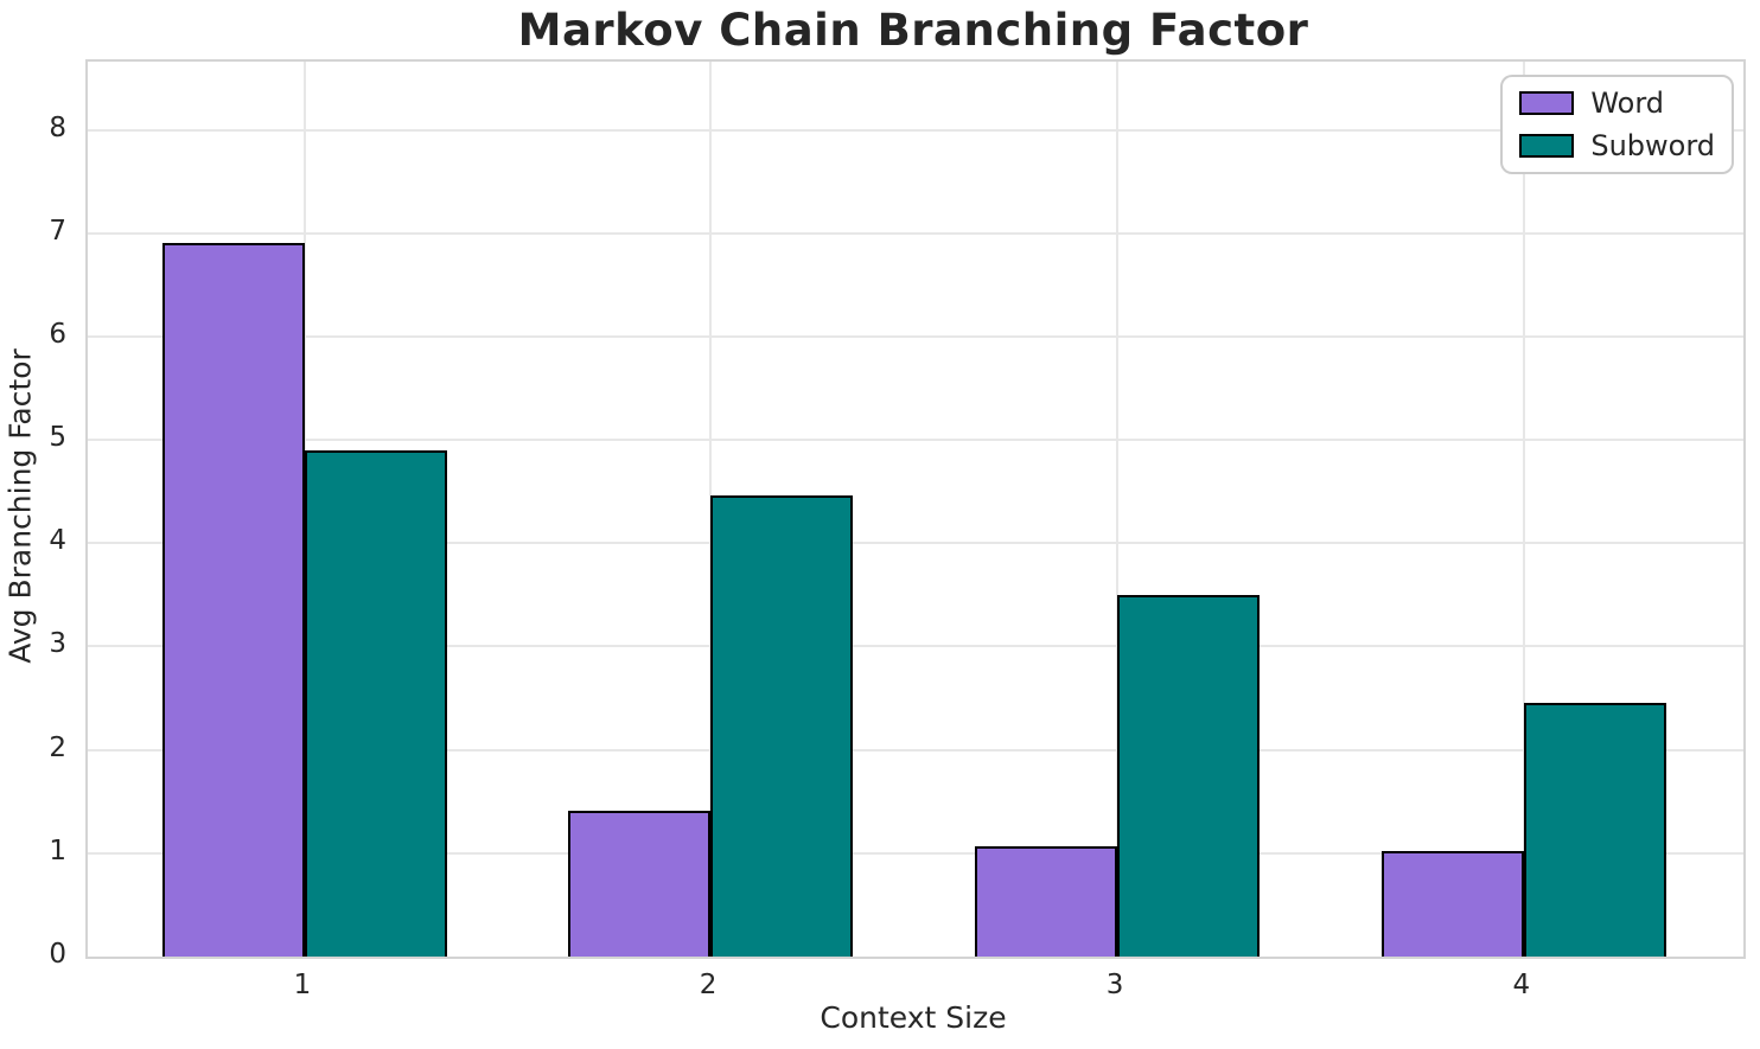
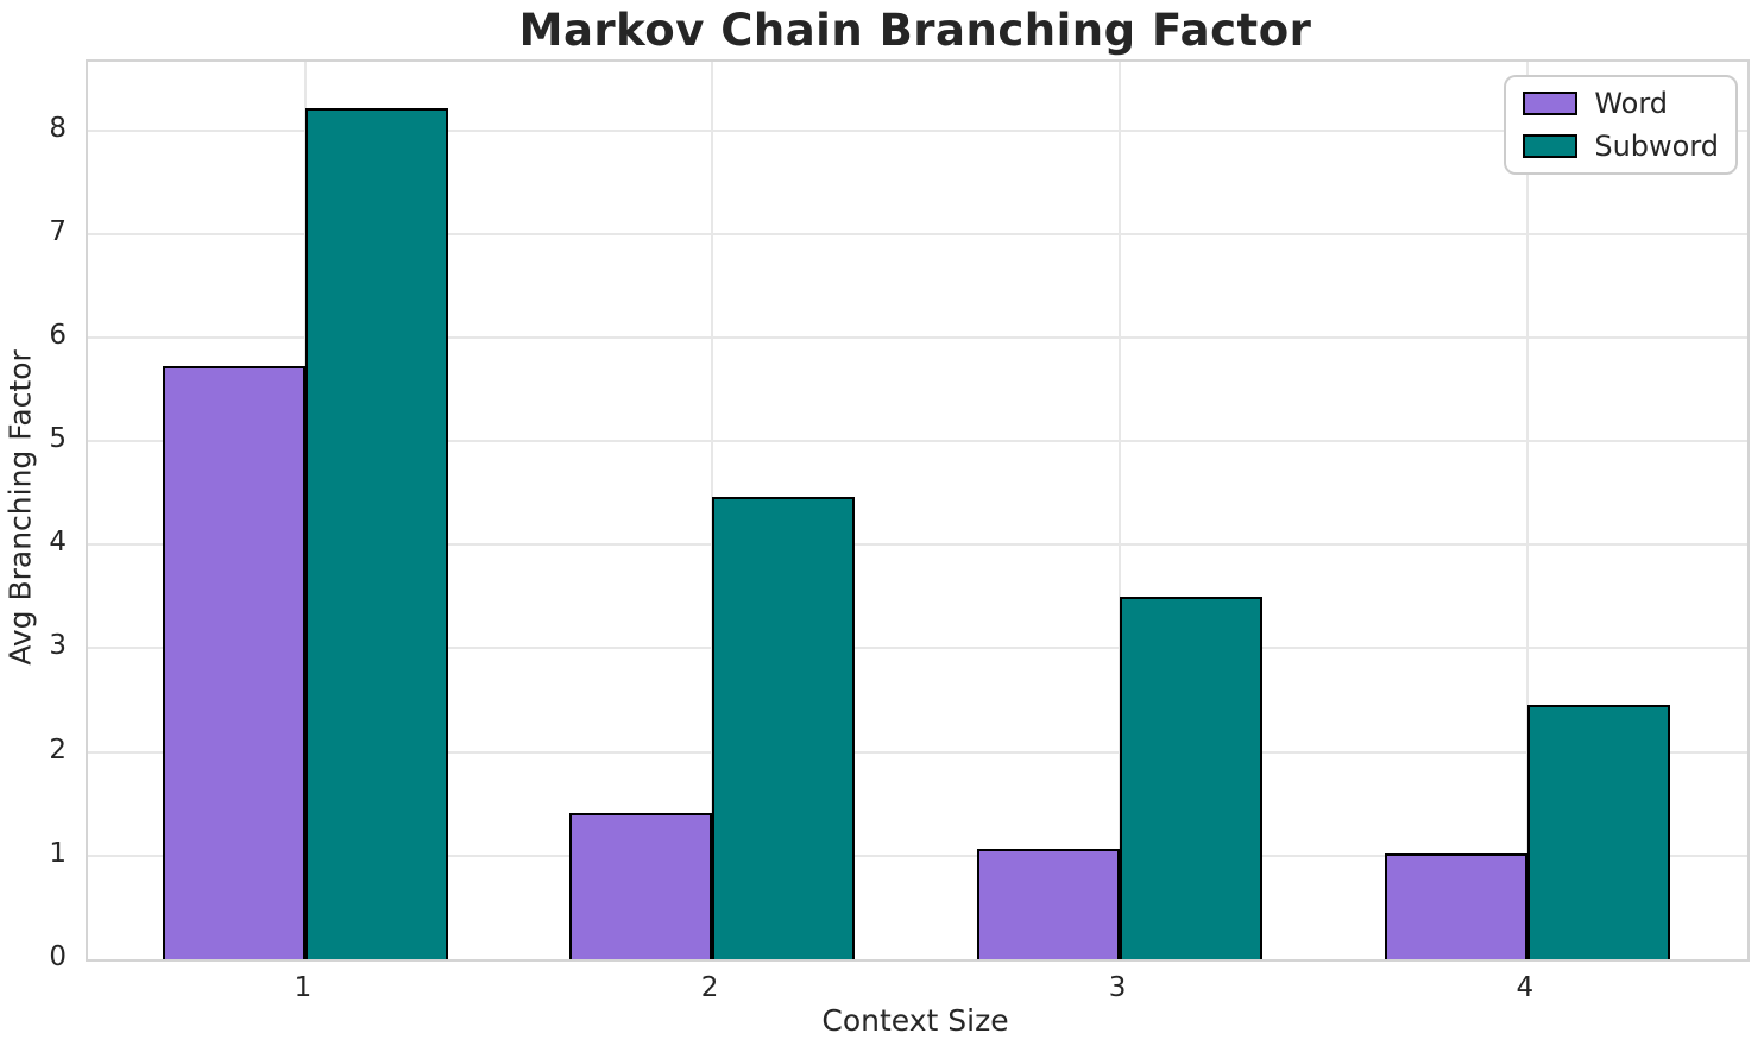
Word/1: 6.9 -> 5.7
Subword/1: 4.9 -> 8.2
